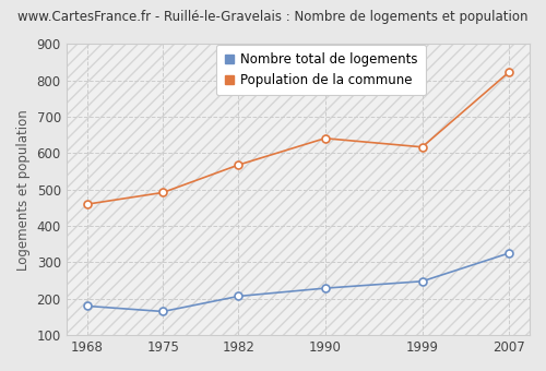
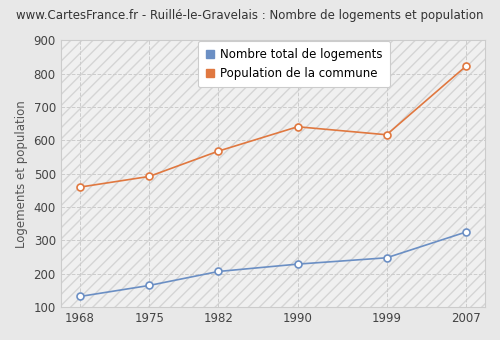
Nombre total de logements/1968: 180 -> 132
